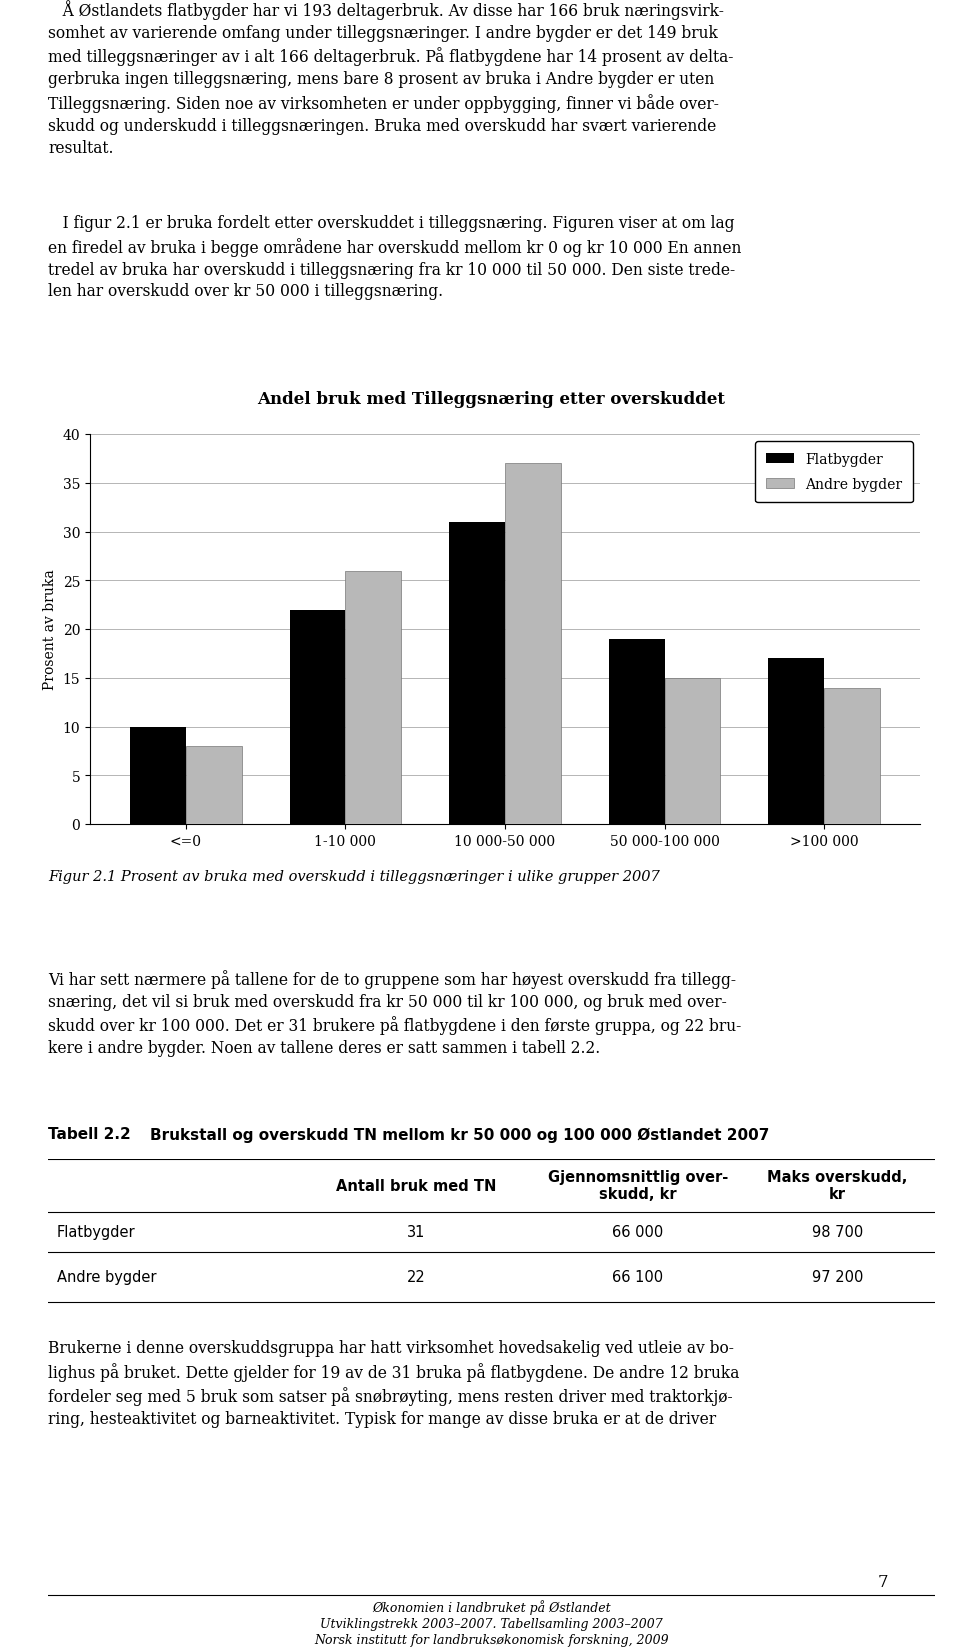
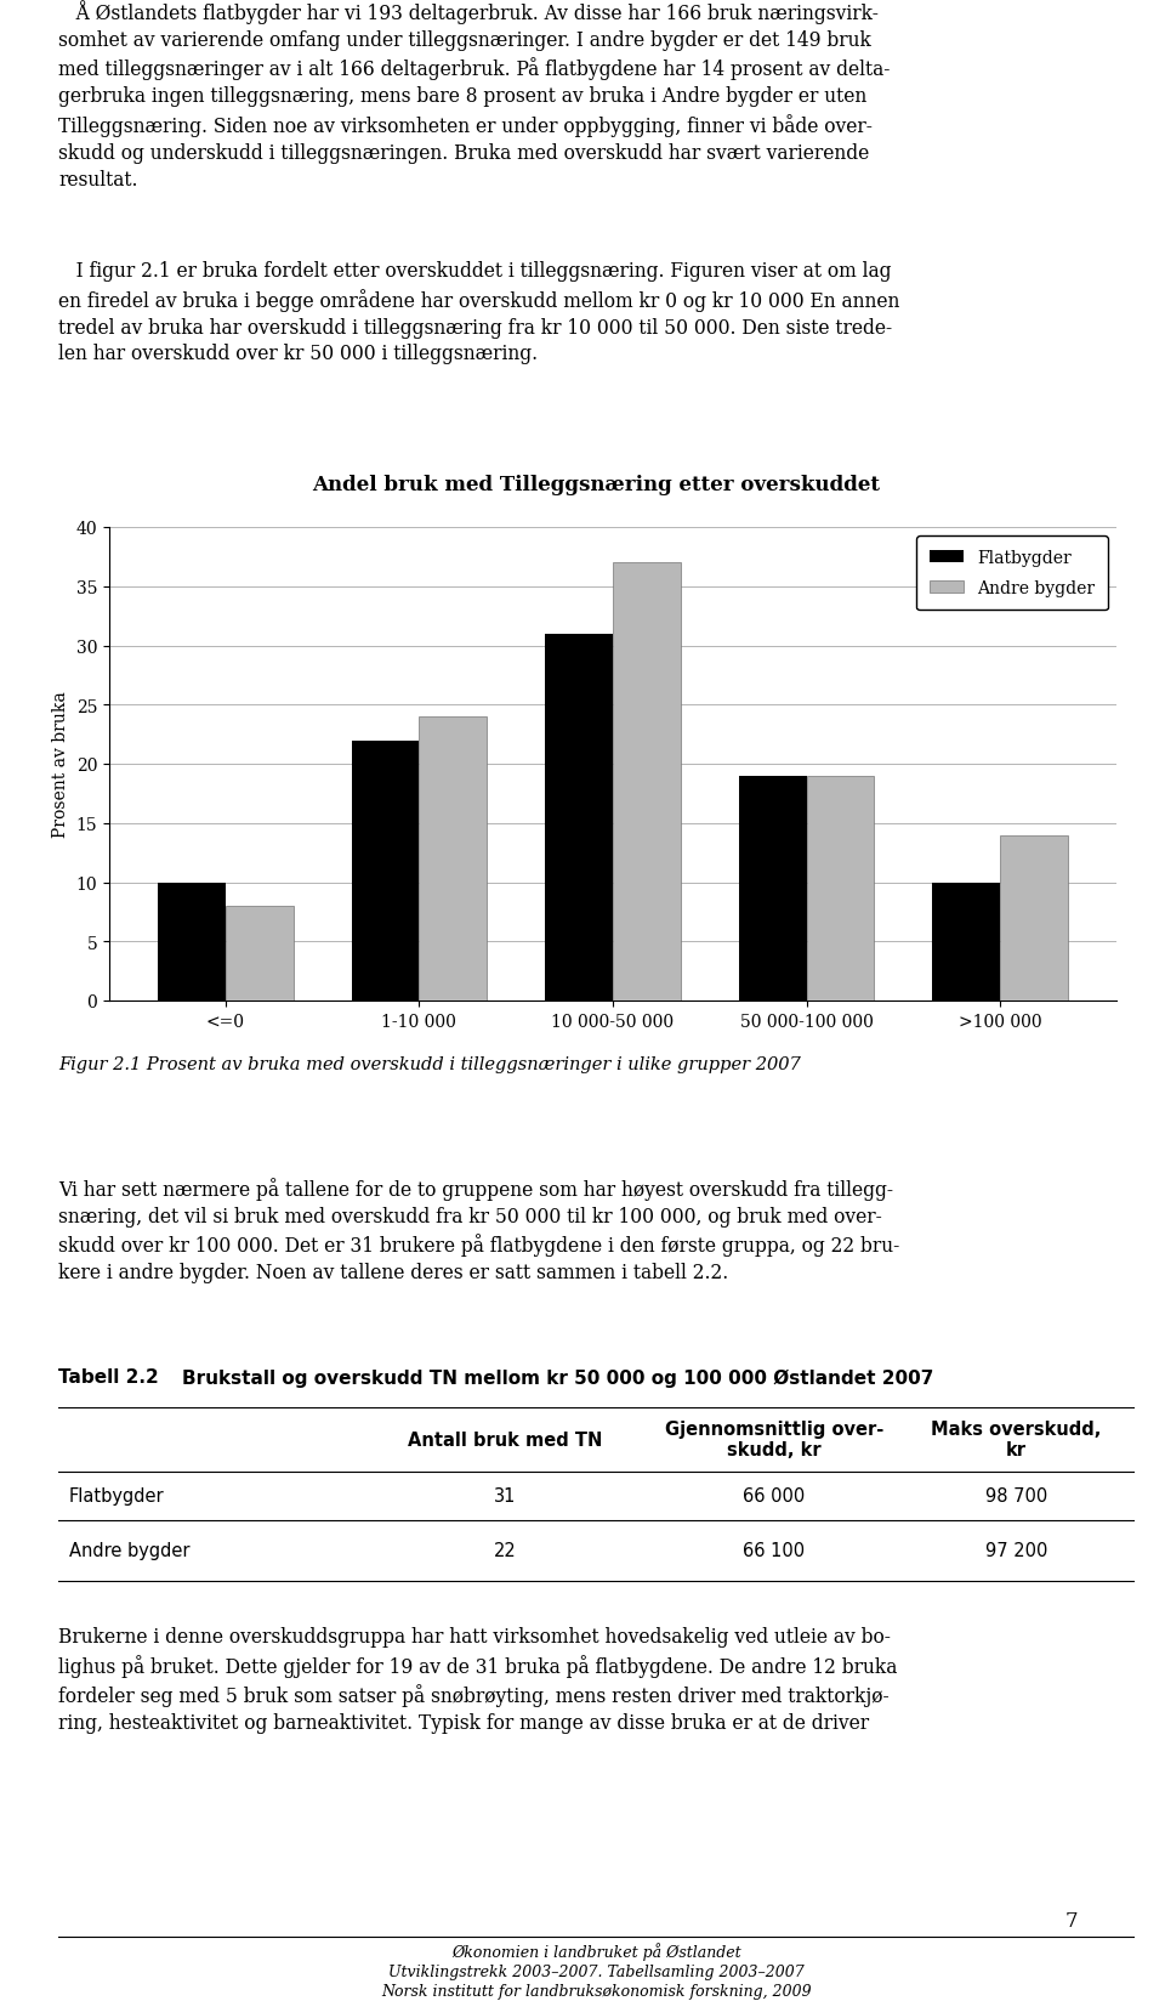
Andre bygder/1-10 000: 26 -> 24
Andre bygder/50 000-100 000: 15 -> 19
Flatbygder/>100 000: 17 -> 10
